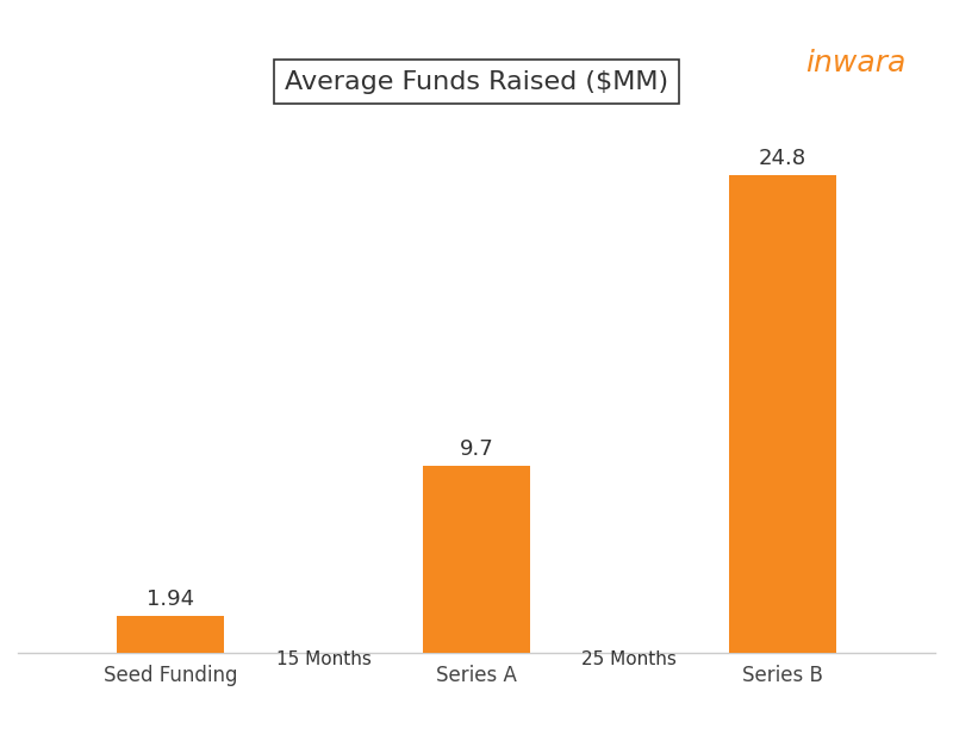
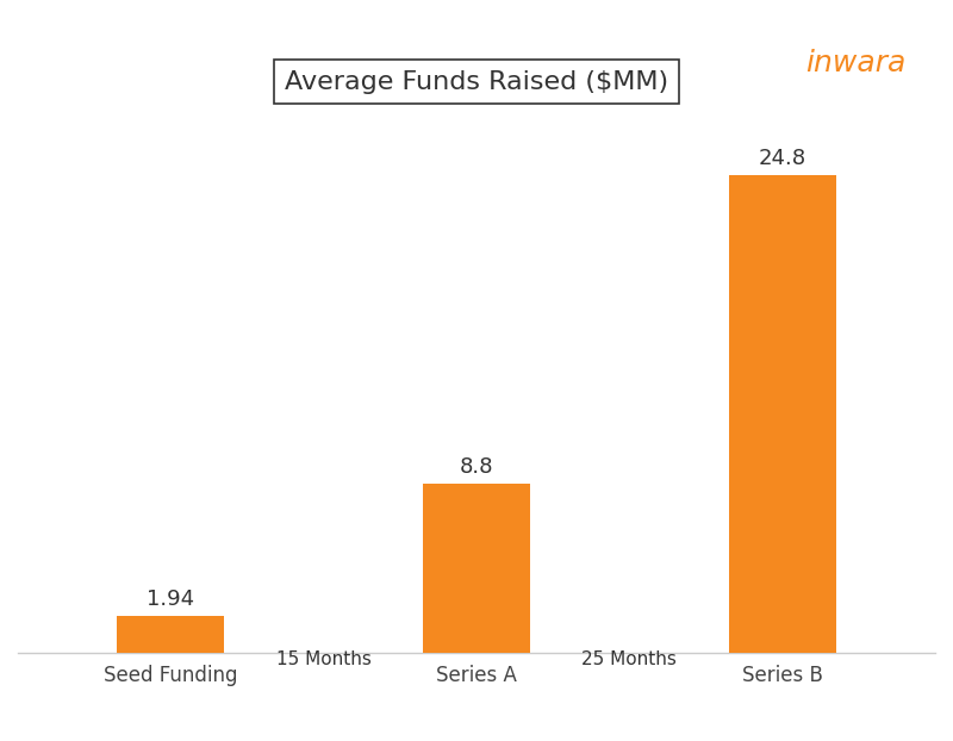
Series A: 9.7 -> 8.8
